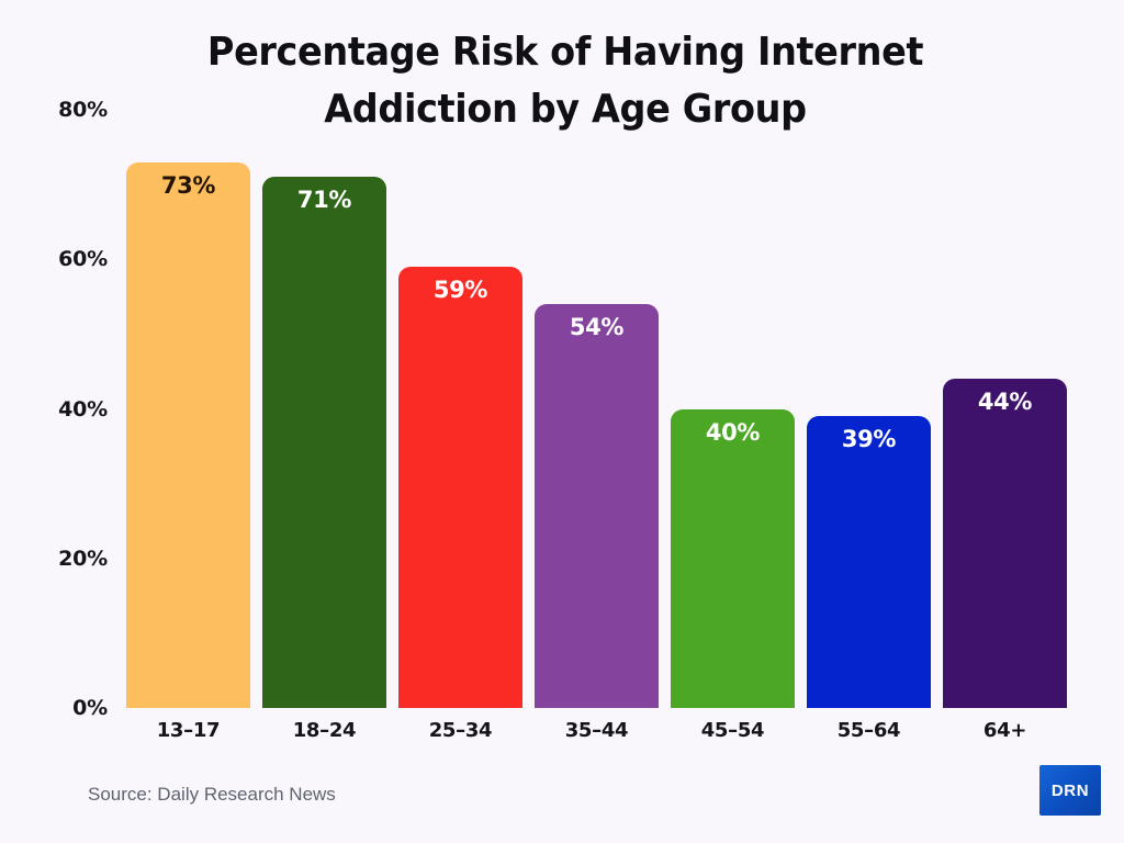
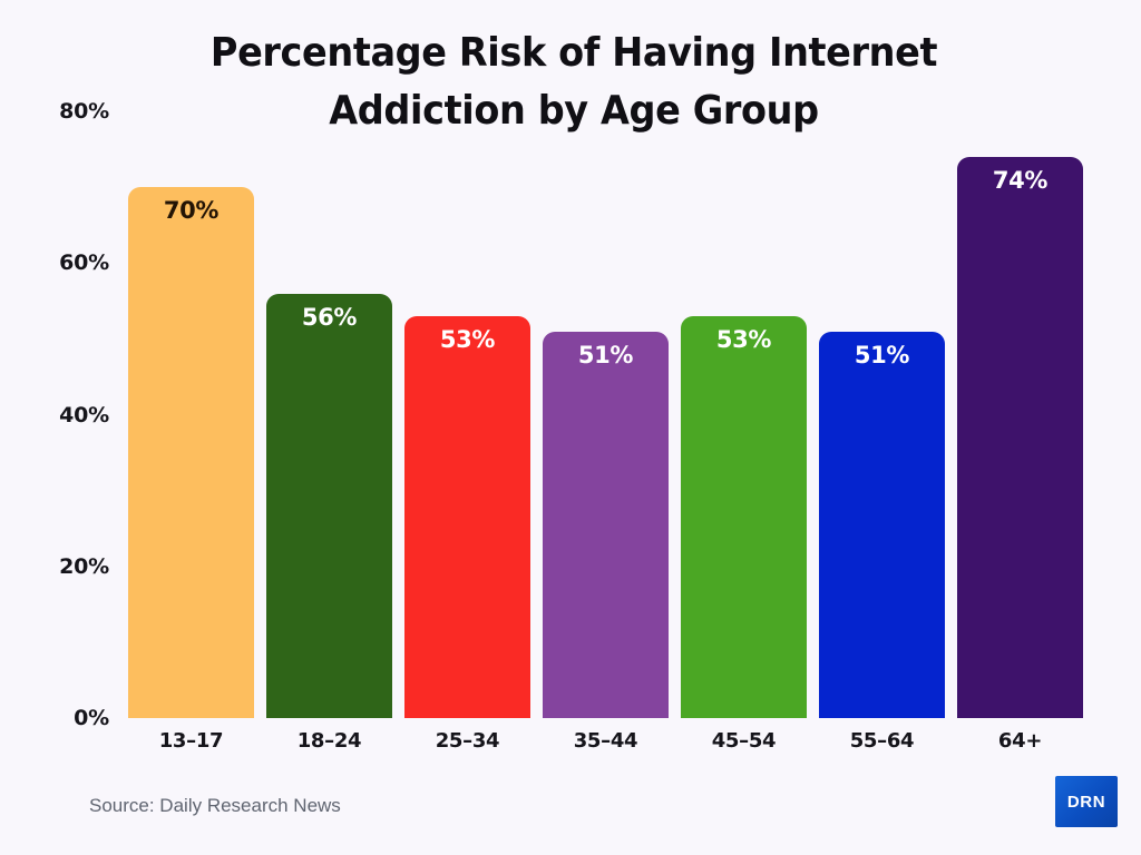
13–17: 73% -> 70%
18–24: 71% -> 56%
25–34: 59% -> 53%
35–44: 54% -> 51%
45–54: 40% -> 53%
55–64: 39% -> 51%
64+: 44% -> 74%
